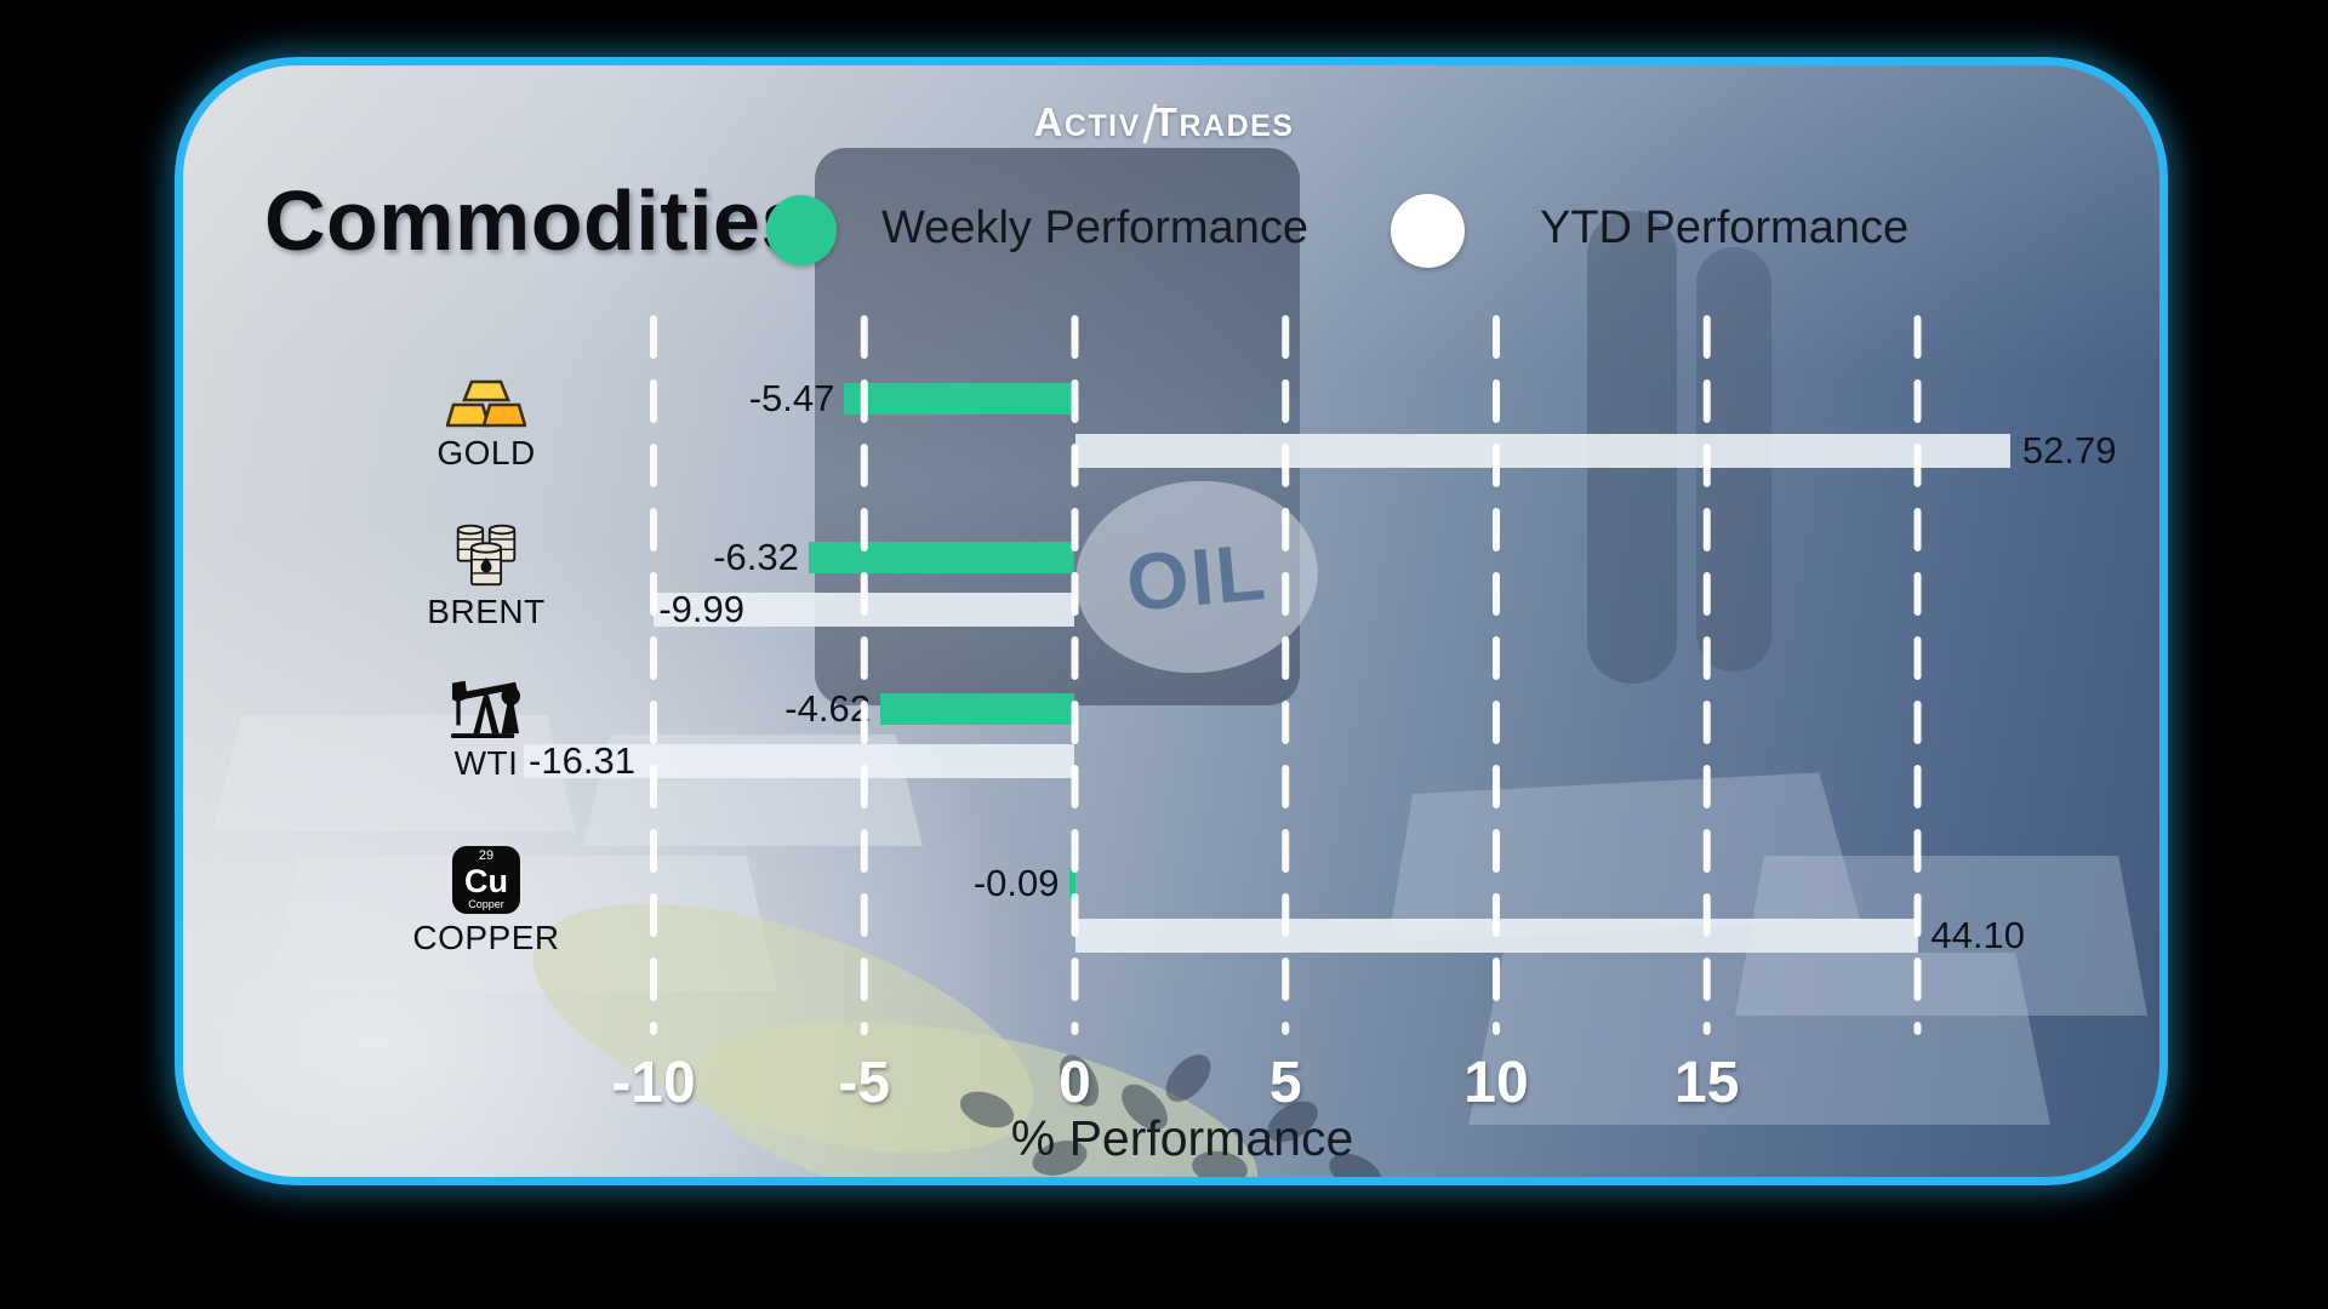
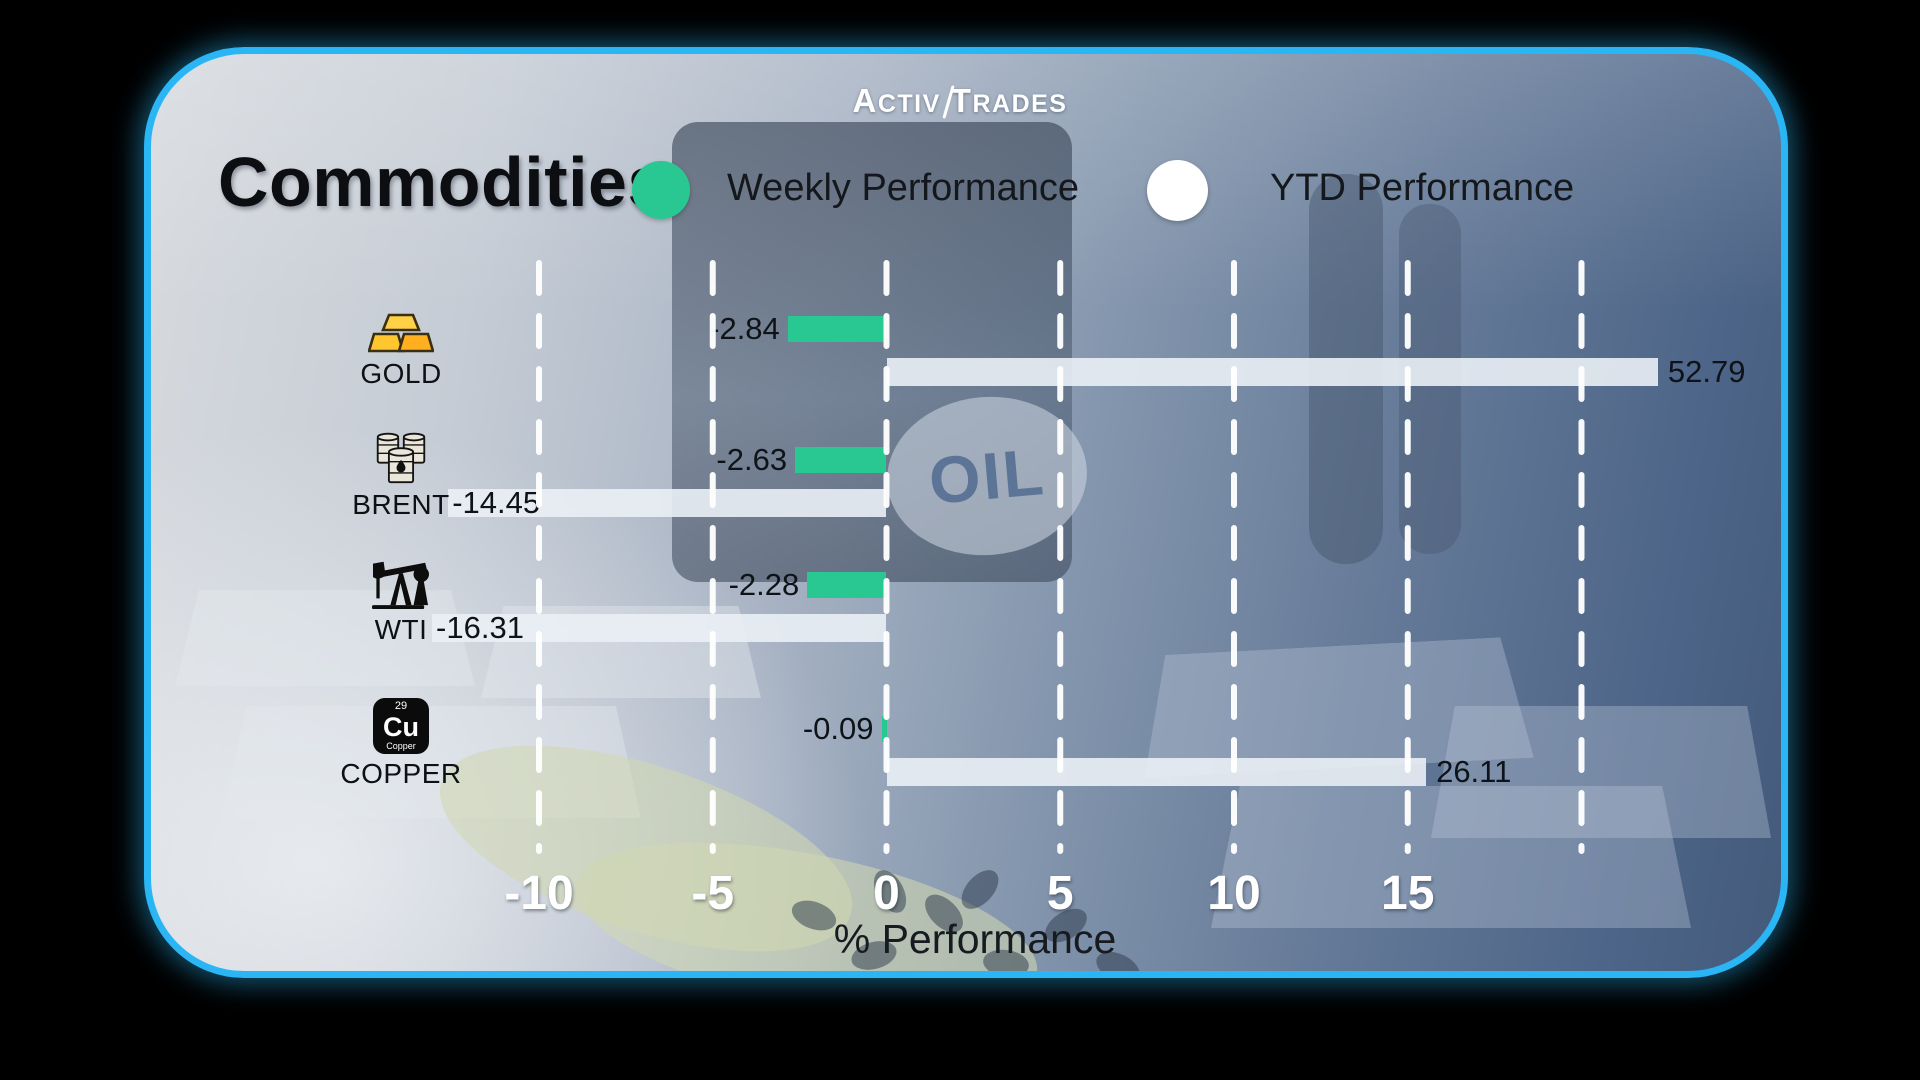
Weekly Performance/GOLD: -5.47 -> -2.84
Weekly Performance/BRENT: -6.32 -> -2.63
YTD Performance/BRENT: -9.99 -> -14.45
Weekly Performance/WTI: -4.62 -> -2.28
YTD Performance/COPPER: 44.10 -> 26.11
